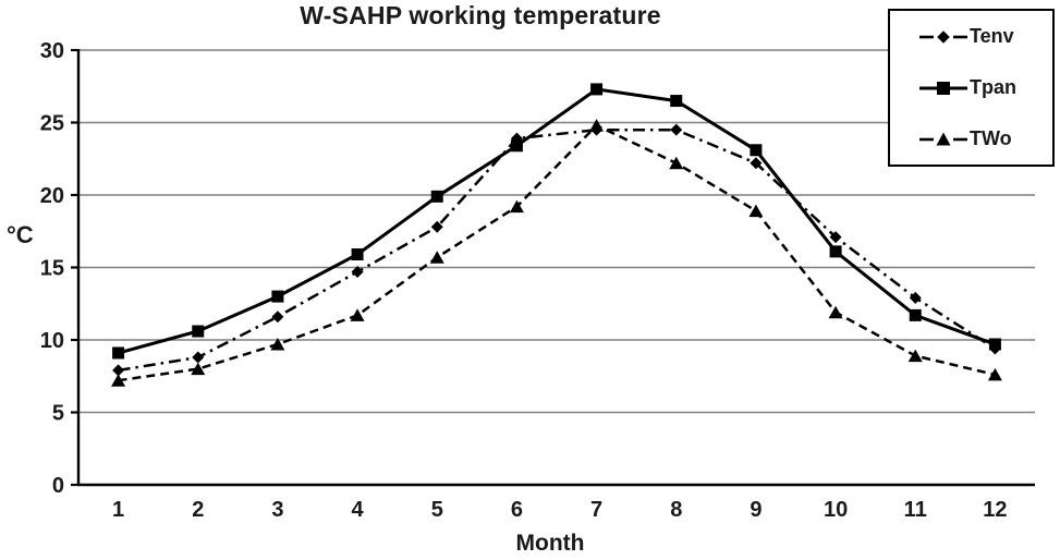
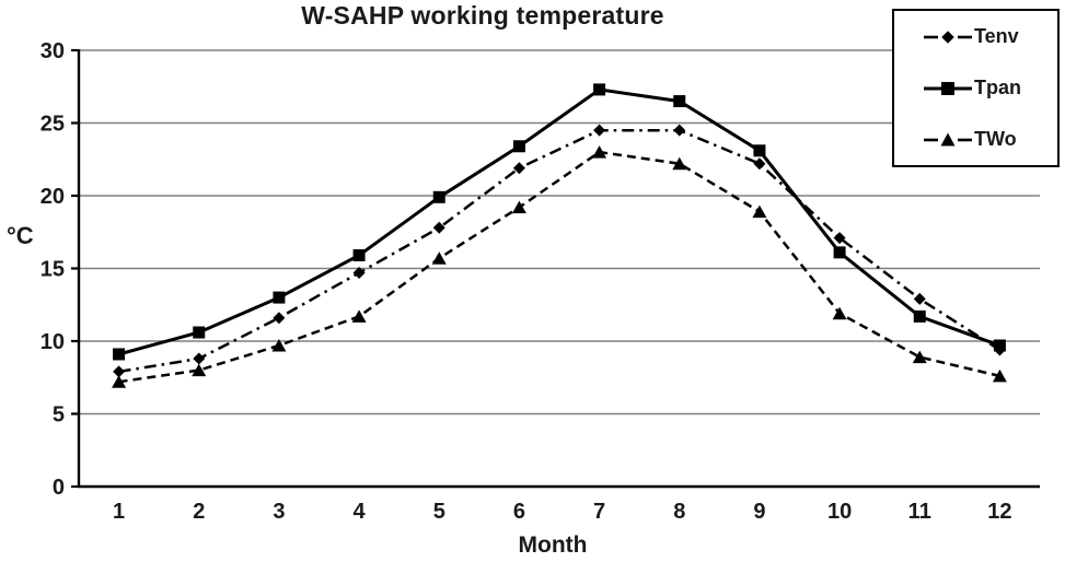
Tenv/6: 23.9 -> 21.9
TWo/7: 24.8 -> 23.0
